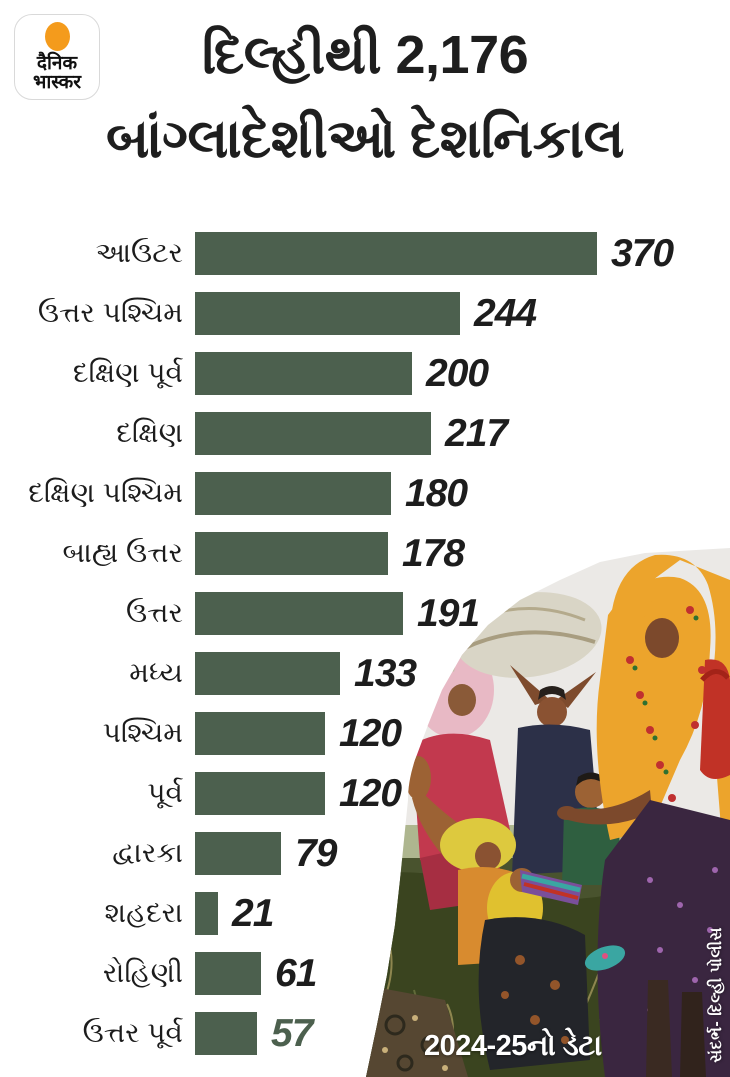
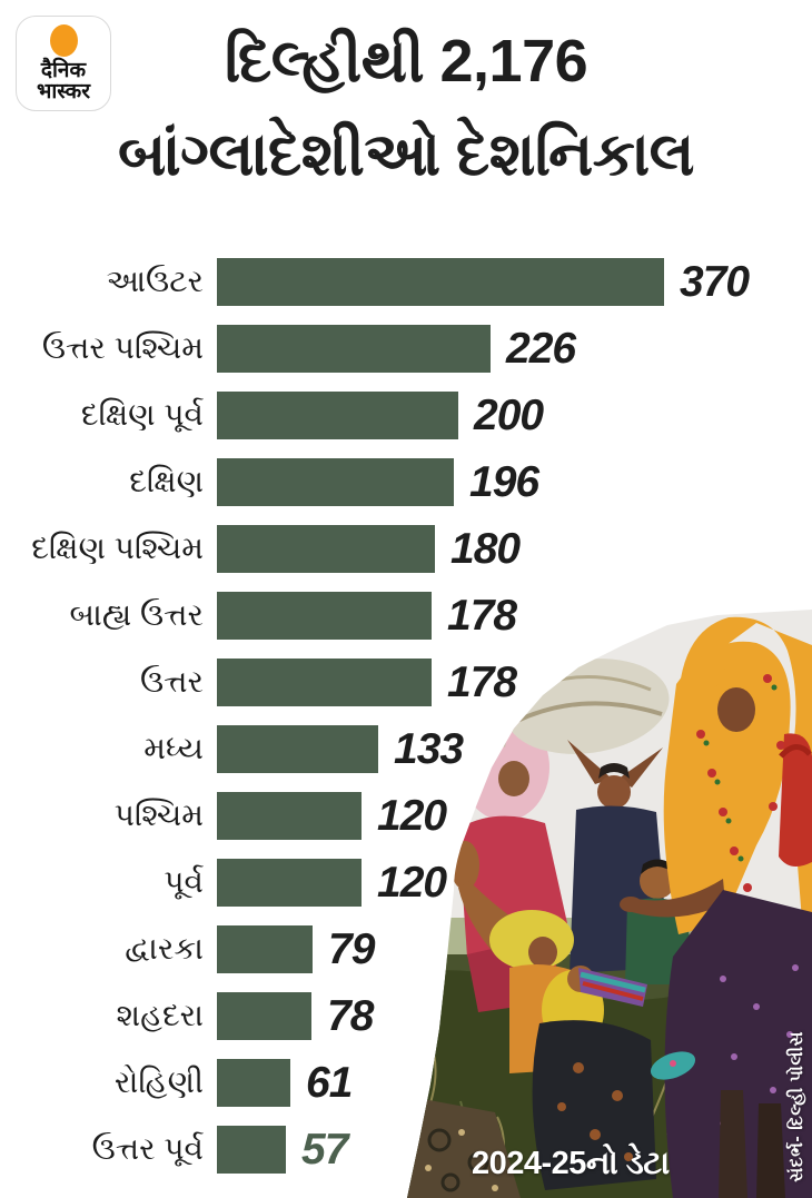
ઉત્તર પશ્ચિમ: 244 -> 226
દક્ષિણ: 217 -> 196
ઉત્તર: 191 -> 178
શહદરા: 21 -> 78
